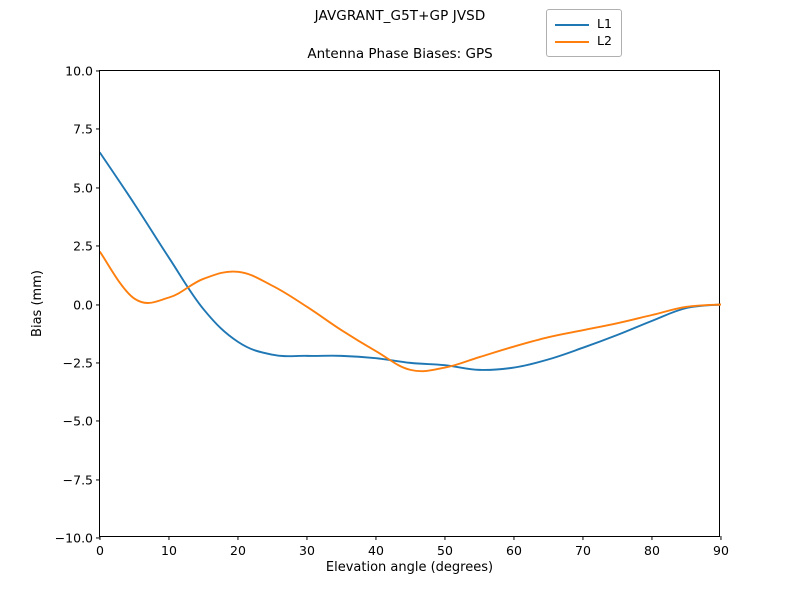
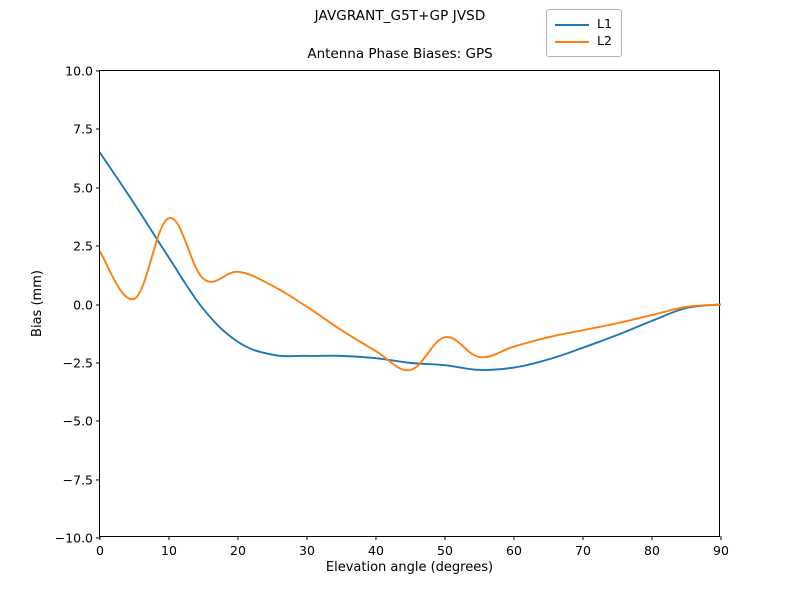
L2/10: 0.3 -> 3.7
L2/50: -2.7 -> -1.4
